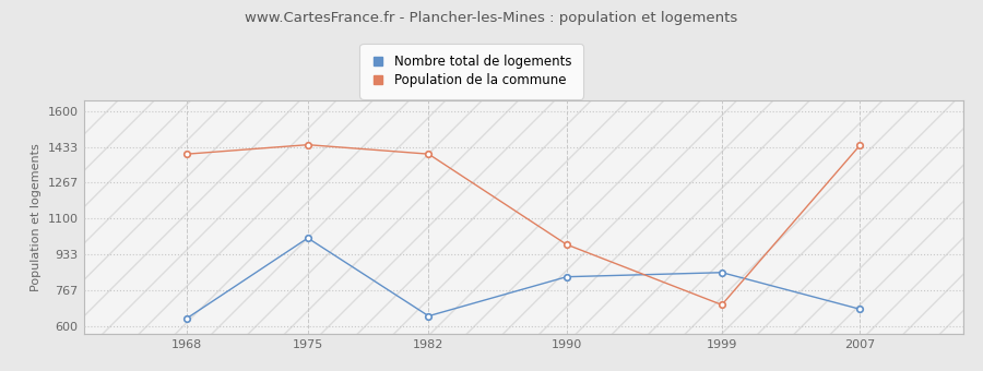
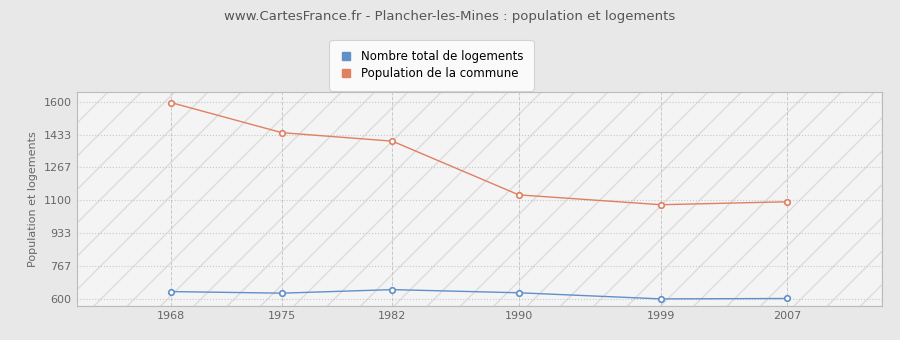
Population de la commune/1968: 1400 -> 1600
Nombre total de logements/1975: 1010 -> 630
Nombre total de logements/1990: 830 -> 630
Population de la commune/1990: 980 -> 1130
Nombre total de logements/1999: 850 -> 600
Population de la commune/1999: 700 -> 1080
Nombre total de logements/2007: 680 -> 600
Population de la commune/2007: 1440 -> 1090
